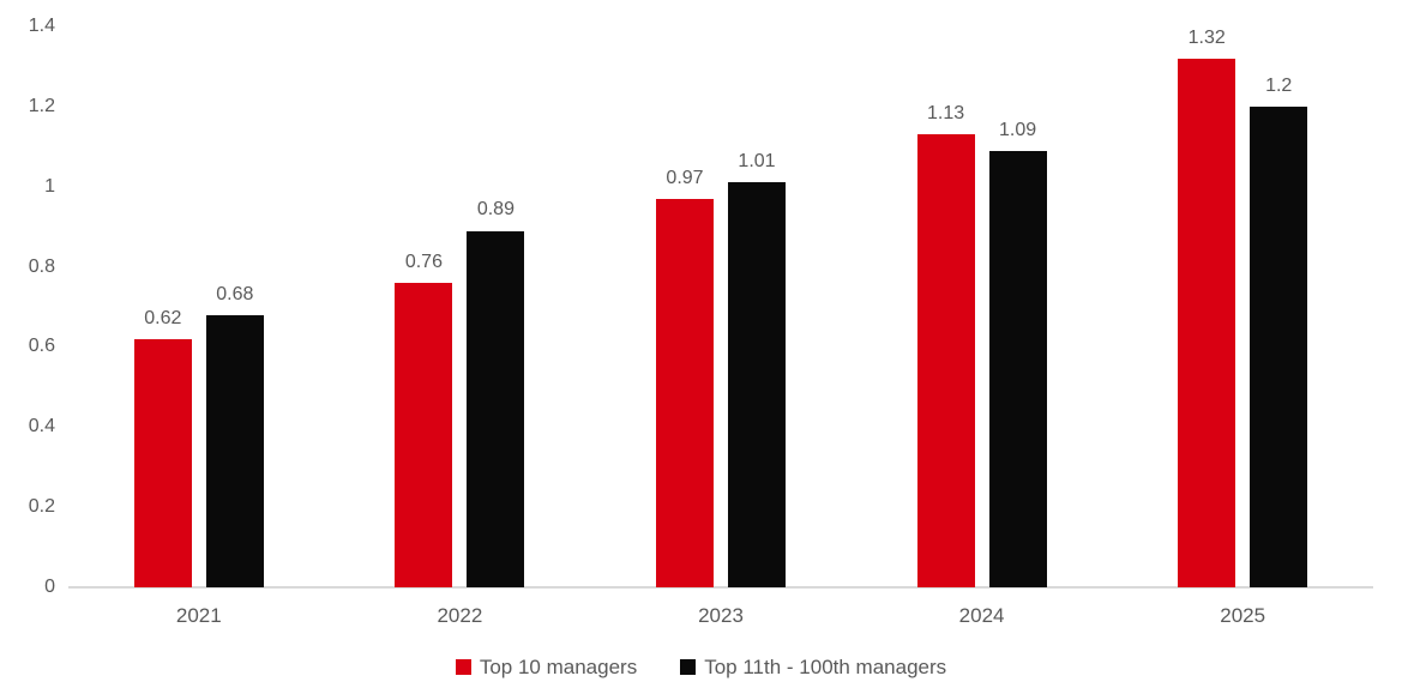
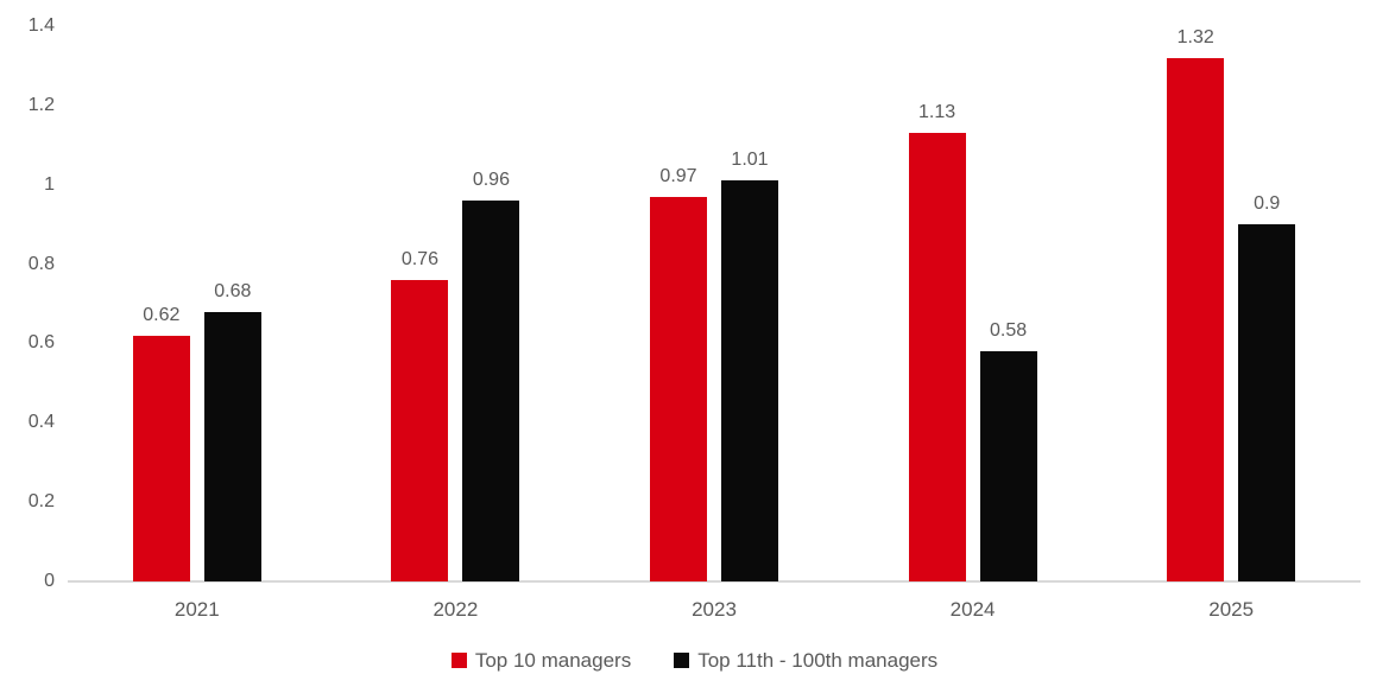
Top 11th - 100th managers/2022: 0.89 -> 0.96
Top 11th - 100th managers/2024: 1.09 -> 0.58
Top 11th - 100th managers/2025: 1.2 -> 0.9
